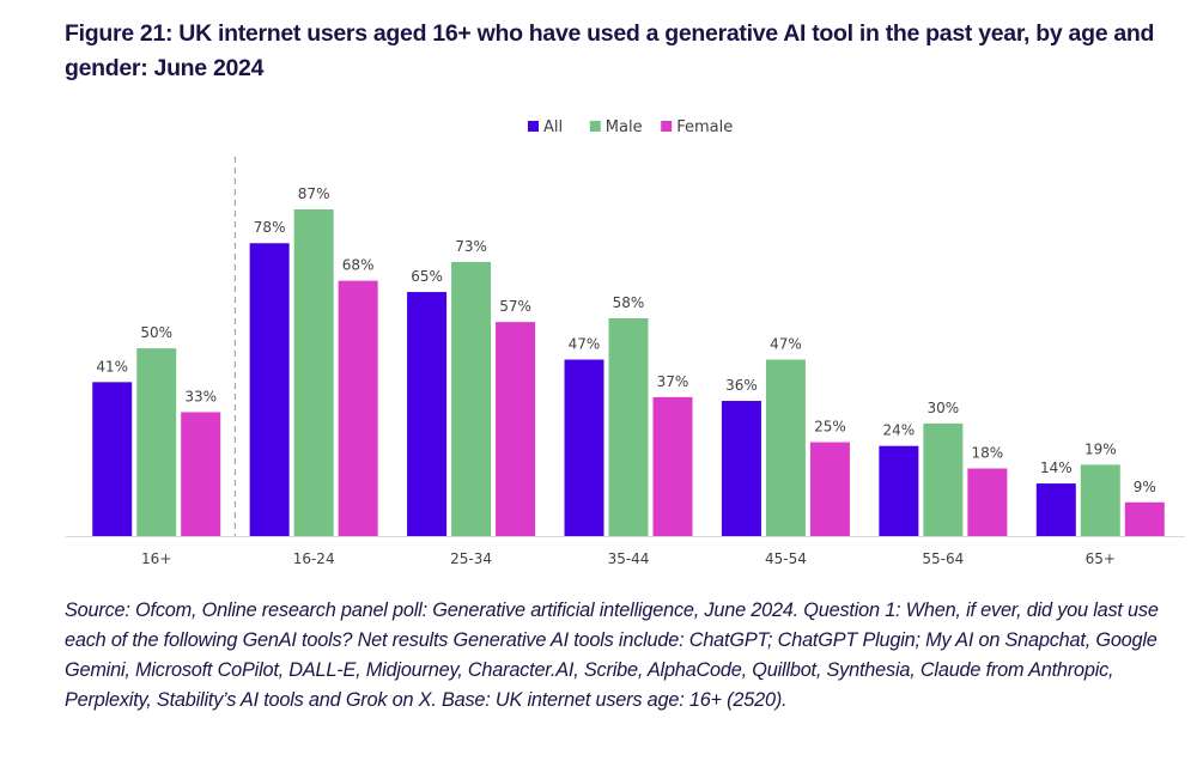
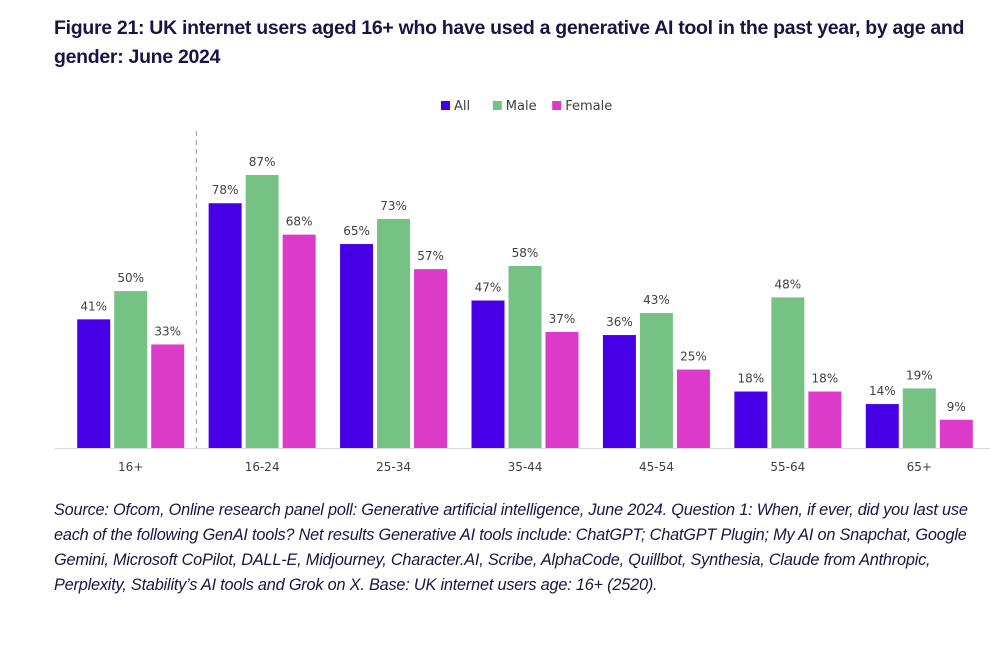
Male/45-54: 47% -> 43%
All/55-64: 24% -> 18%
Male/55-64: 30% -> 48%
